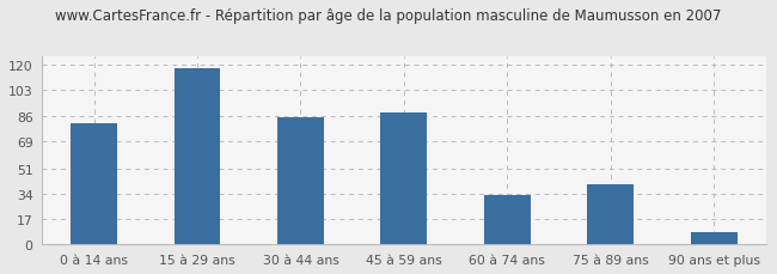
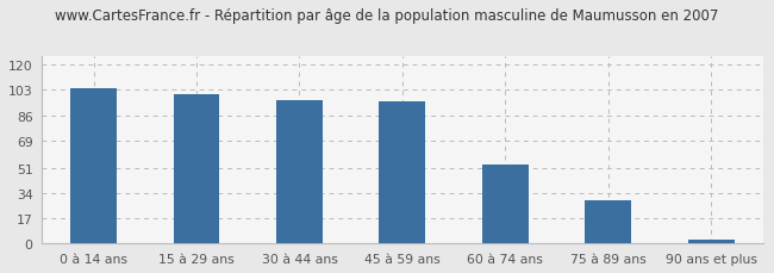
0 à 14 ans: 81 -> 104
15 à 29 ans: 118 -> 100
30 à 44 ans: 85 -> 96
45 à 59 ans: 88 -> 95
60 à 74 ans: 33 -> 53
75 à 89 ans: 40 -> 29
90 ans et plus: 8 -> 3
